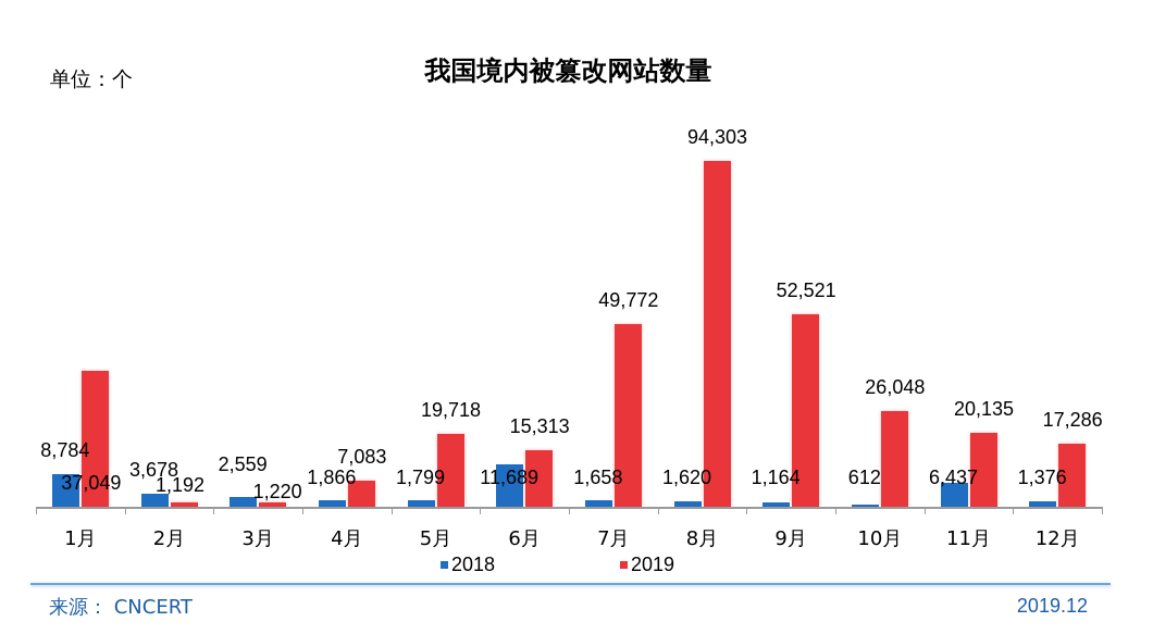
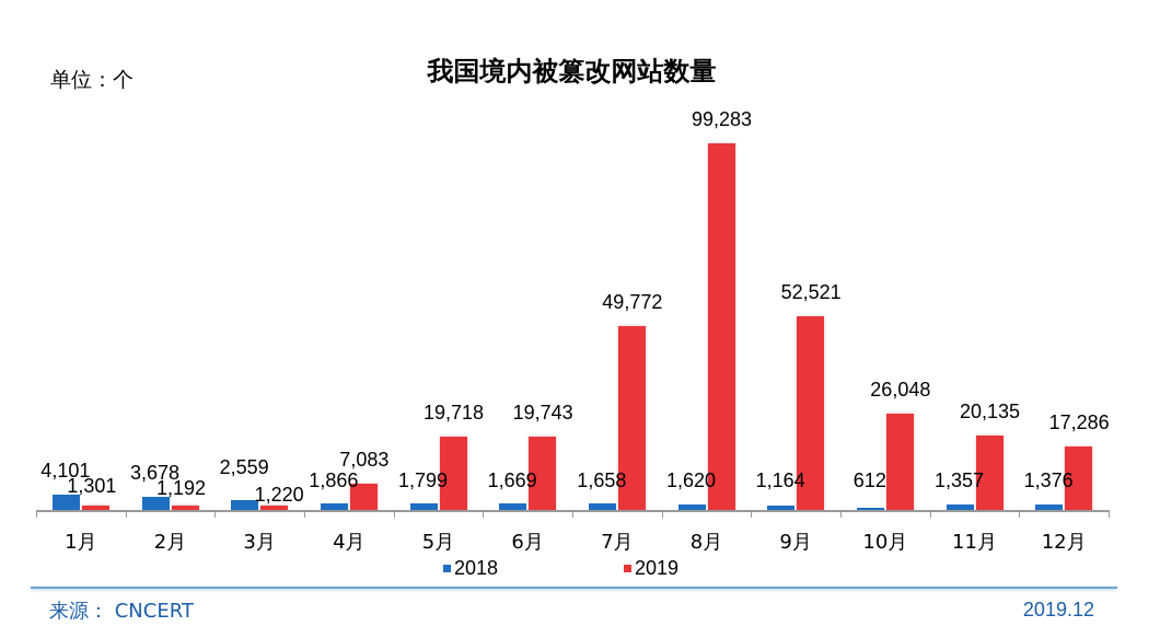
2018/1月: 8,784 -> 4,101
2019/1月: 37,049 -> 1,301
2018/6月: 11,689 -> 1,669
2019/6月: 15,313 -> 19,743
2019/8月: 94,303 -> 99,283
2018/11月: 6,437 -> 1,357
